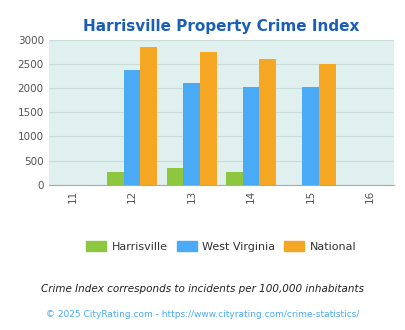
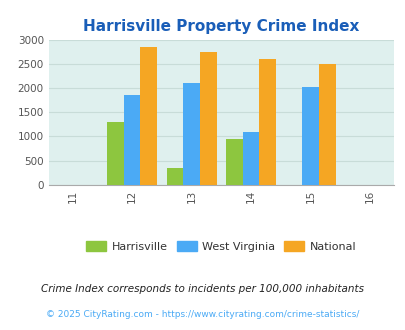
Harrisville/12: 270 -> 1300
West Virginia/12: 2370 -> 1850
Harrisville/14: 270 -> 950
West Virginia/14: 2030 -> 1100
